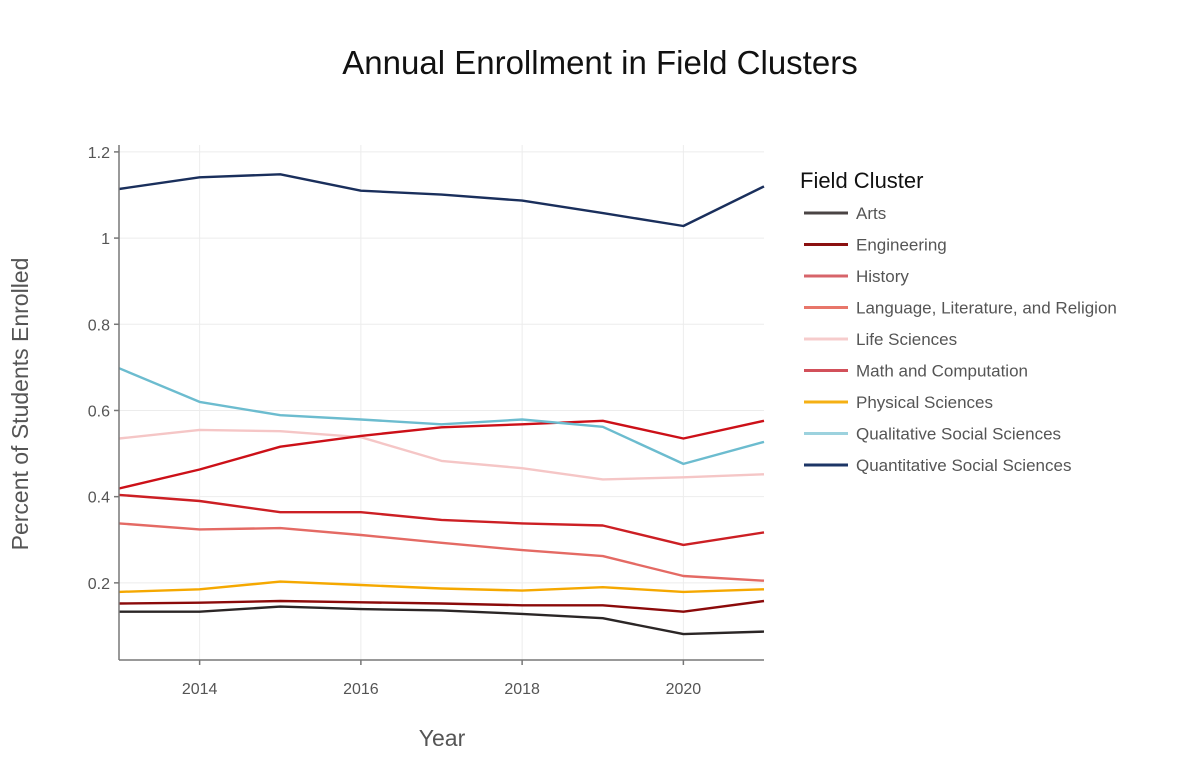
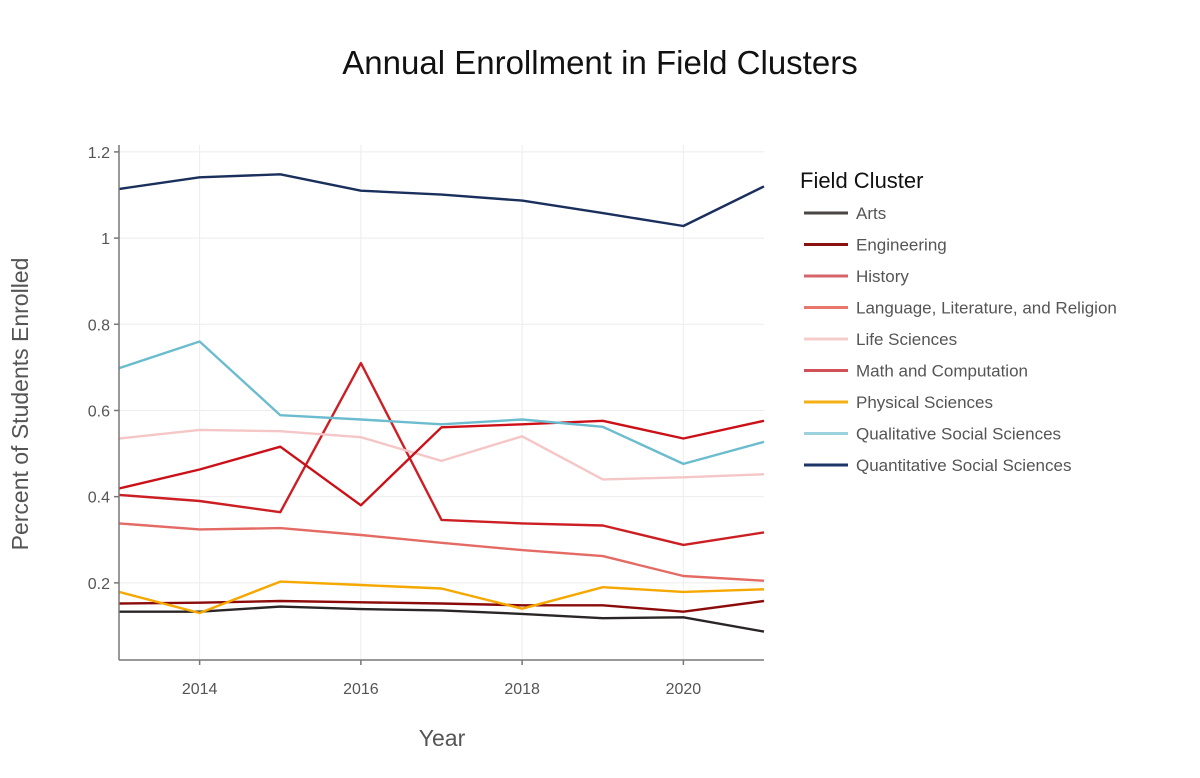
Physical Sciences/2014: 0.18 -> 0.13
Qualitative Social Sciences/2014: 0.62 -> 0.76
History/2016: 0.36 -> 0.71
Math and Computation/2016: 0.54 -> 0.38
Life Sciences/2018: 0.47 -> 0.54
Physical Sciences/2018: 0.18 -> 0.14
Arts/2020: 0.08 -> 0.12
